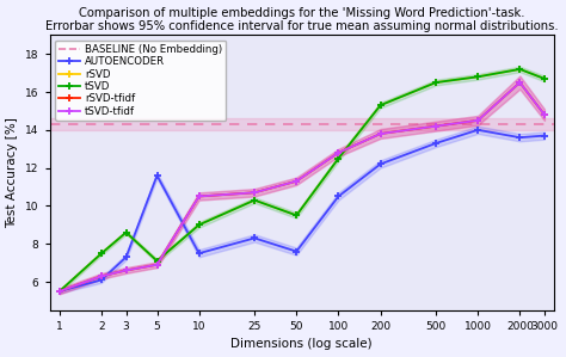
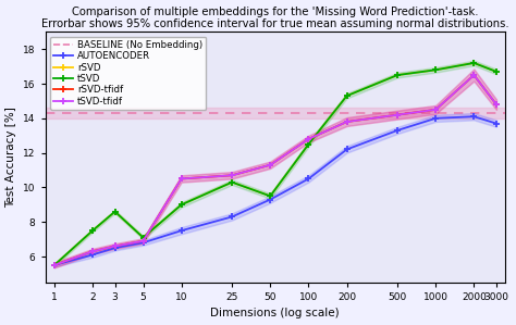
AUTOENCODER/3: 7.3 -> 6.5
AUTOENCODER/5: 11.6 -> 6.8
AUTOENCODER/50: 7.6 -> 9.3
AUTOENCODER/2000: 13.6 -> 14.1
